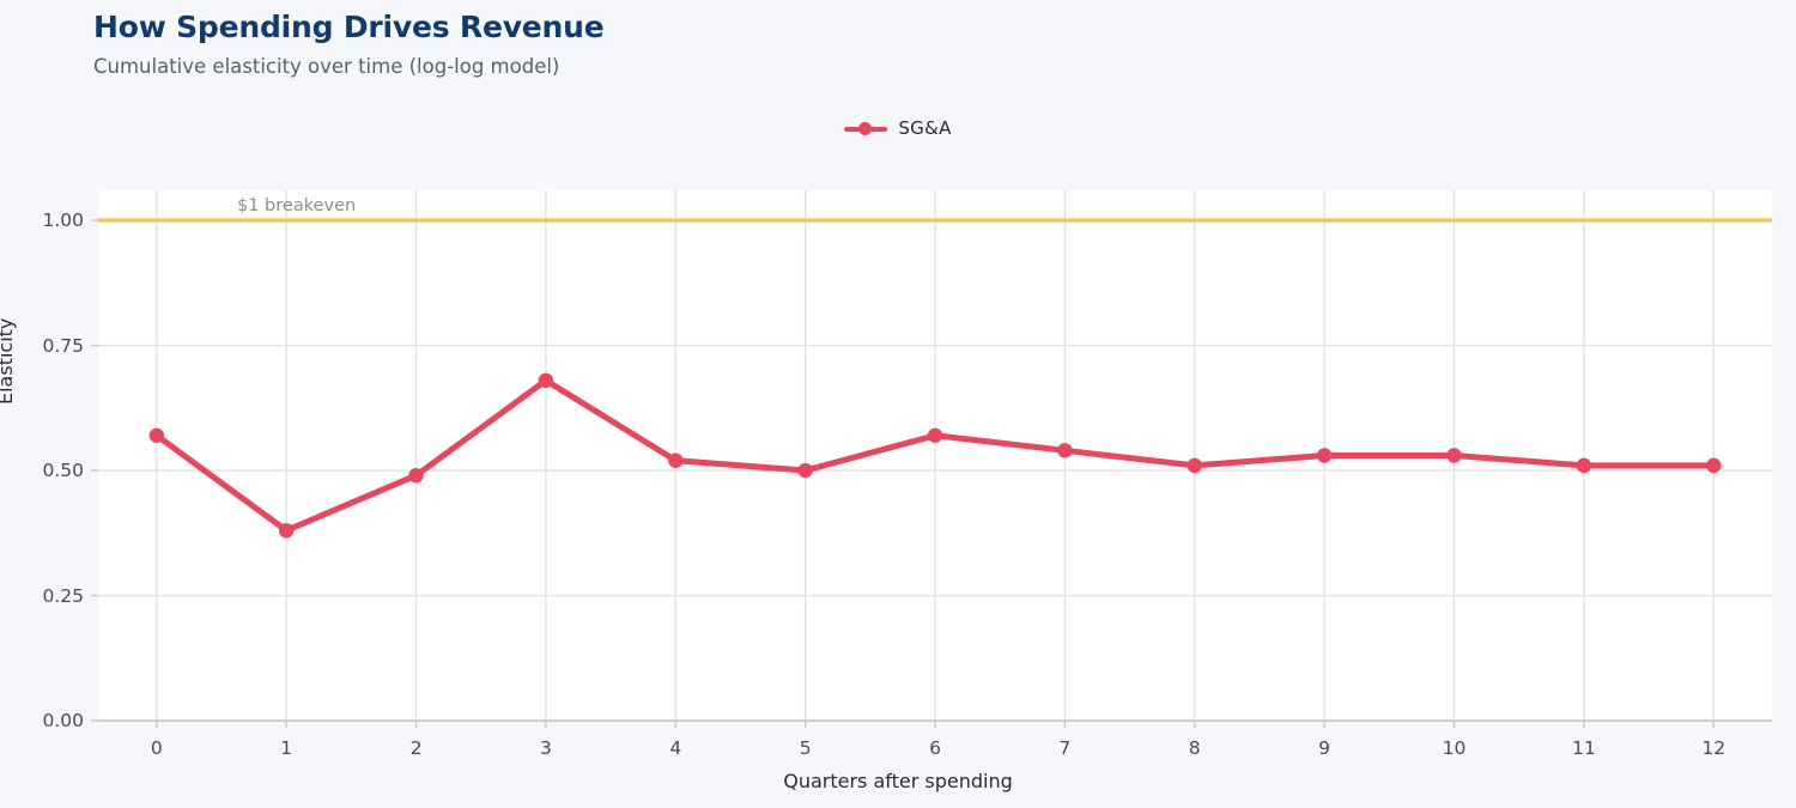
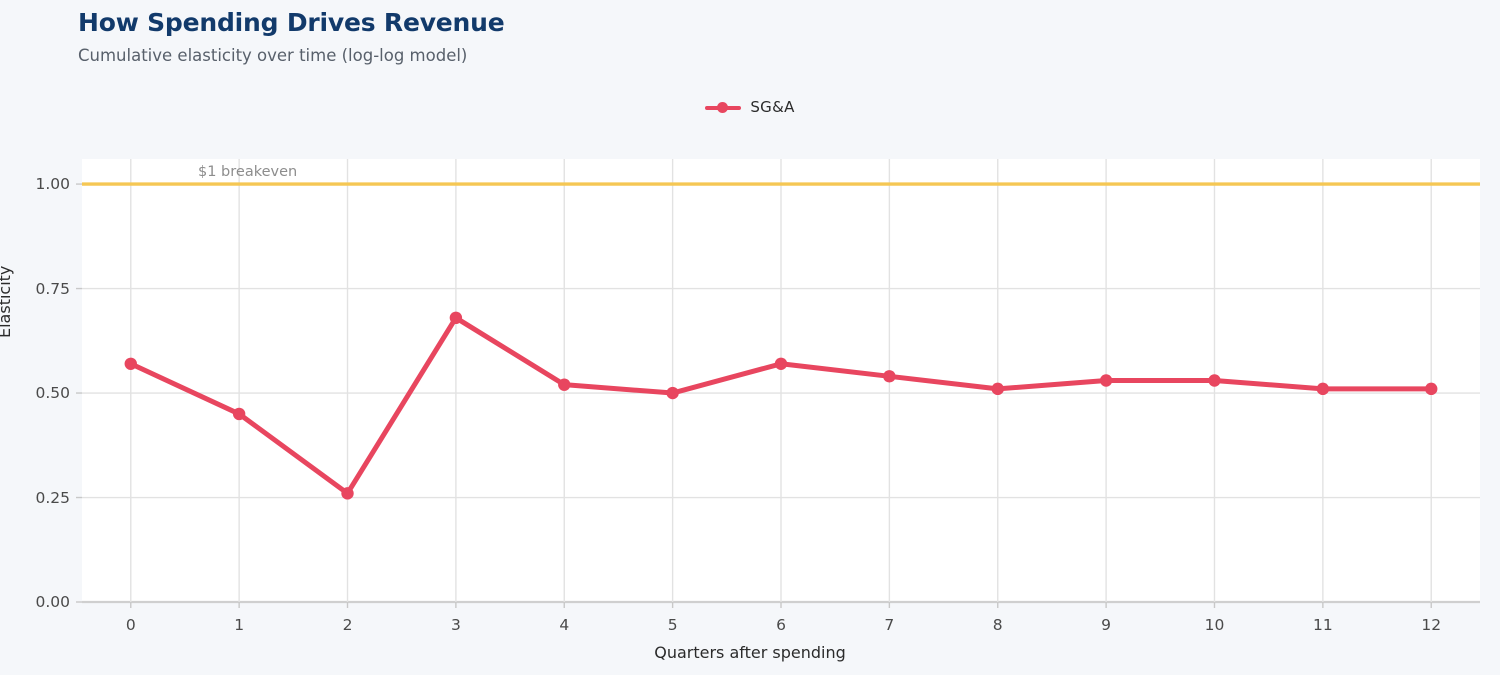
1: 0.38 -> 0.45
2: 0.49 -> 0.26
